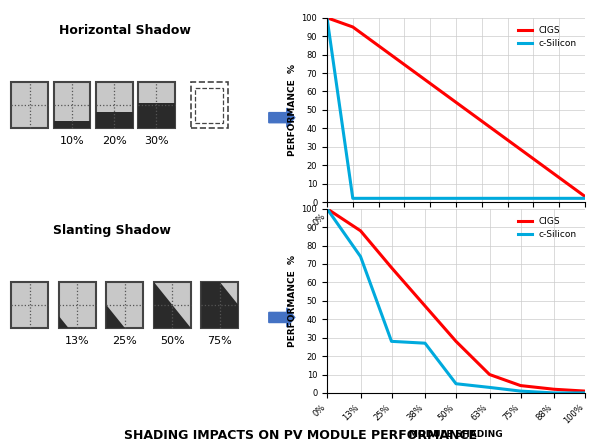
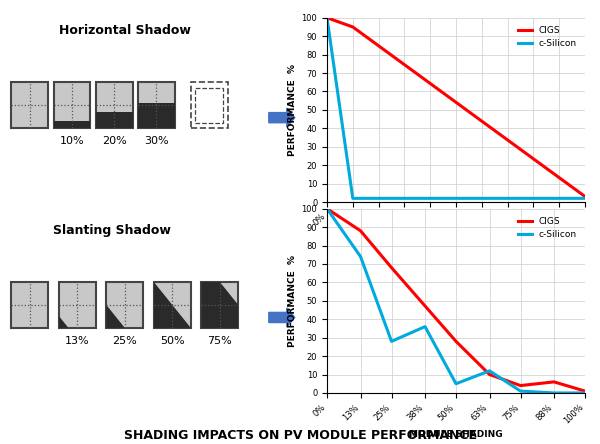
c-Silicon/38%: 27 -> 36
c-Silicon/63%: 3 -> 12
CIGS/88%: 2 -> 6
